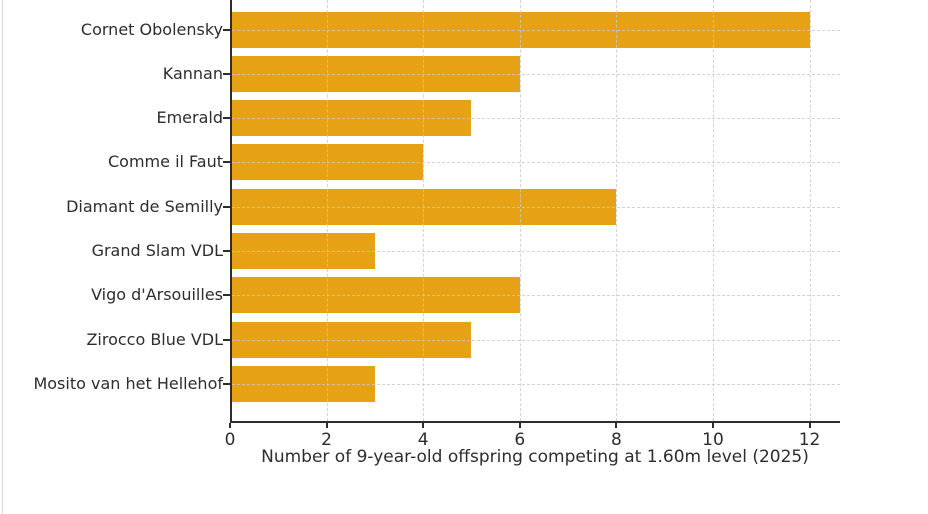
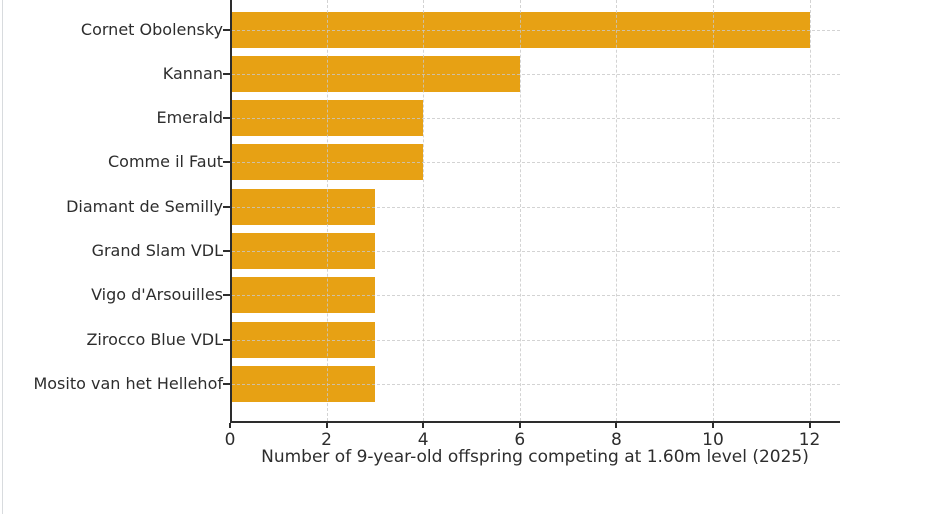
Emerald: 5 -> 4
Diamant de Semilly: 8 -> 3
Vigo d'Arsouilles: 6 -> 3
Zirocco Blue VDL: 5 -> 3
